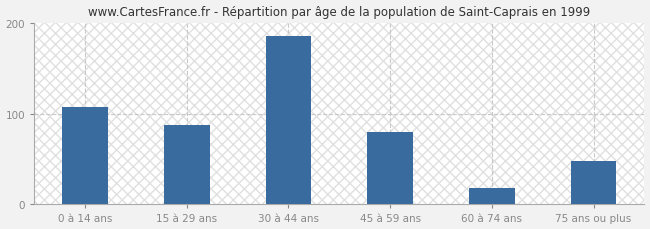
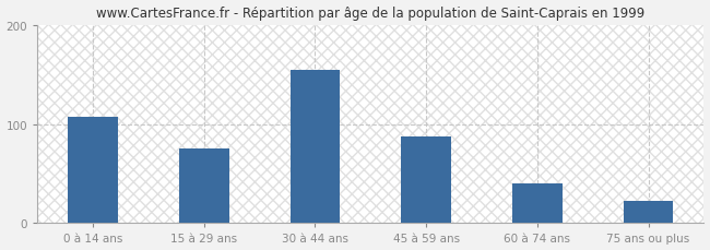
15 à 29 ans: 88 -> 75
30 à 44 ans: 186 -> 155
45 à 59 ans: 80 -> 88
60 à 74 ans: 18 -> 40
75 ans ou plus: 48 -> 22
